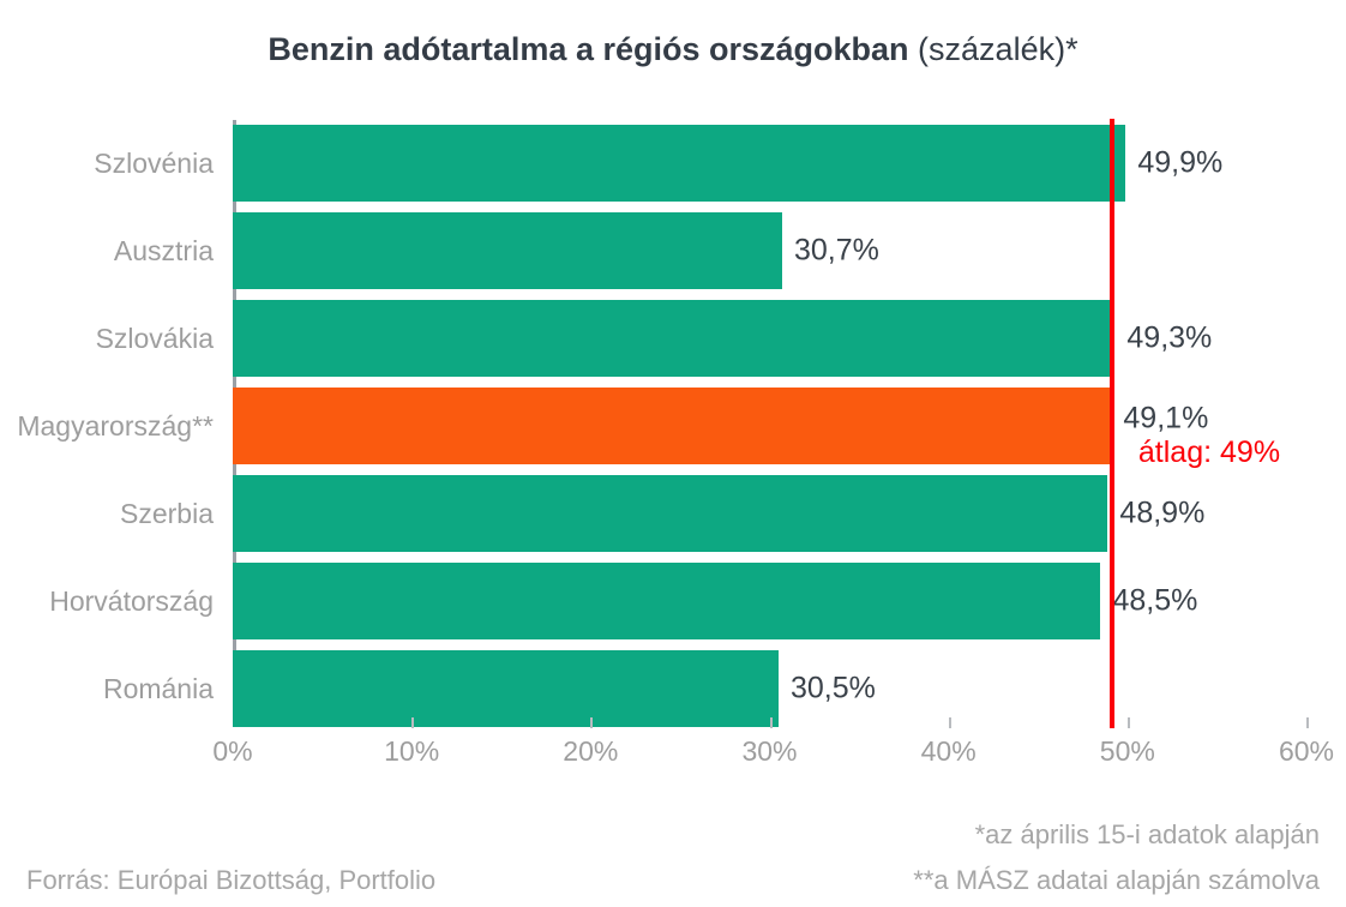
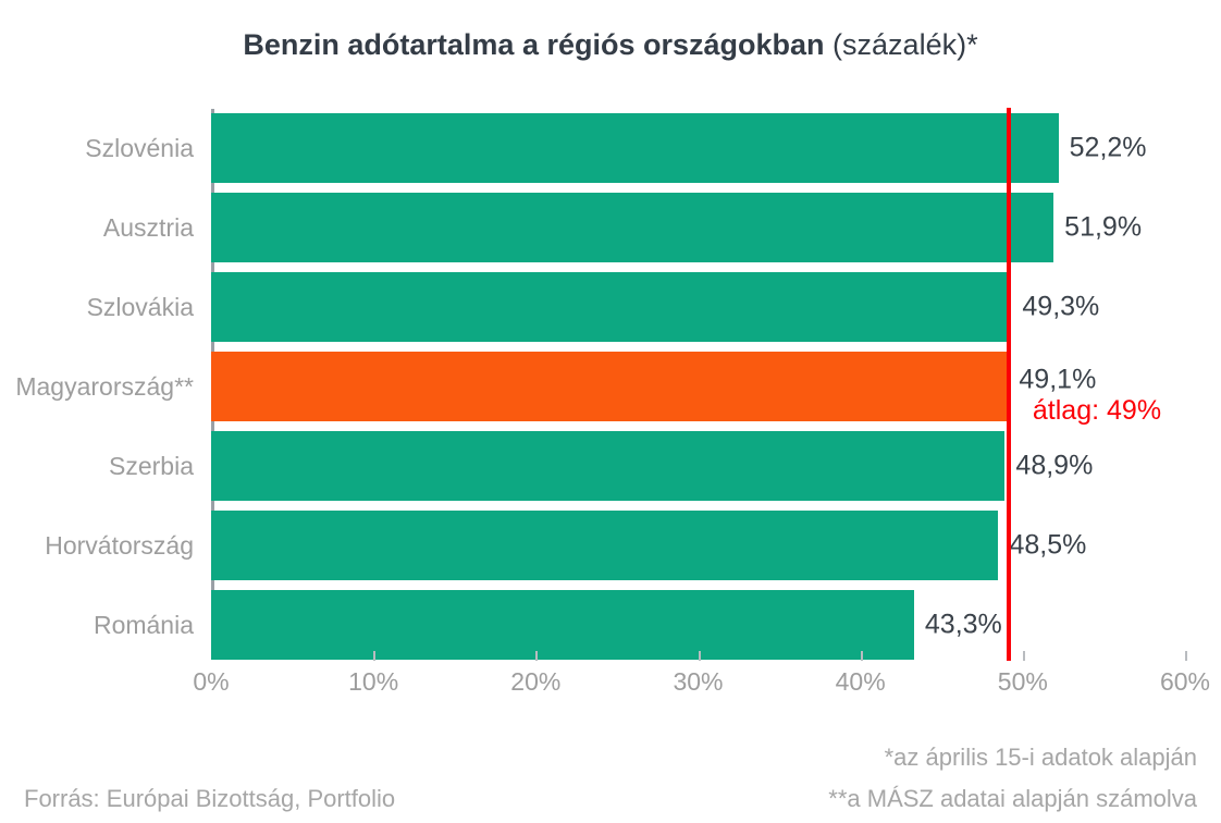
Szlovénia: 49,9% -> 52,2%
Ausztria: 30,7% -> 51,9%
Románia: 30,5% -> 43,3%
